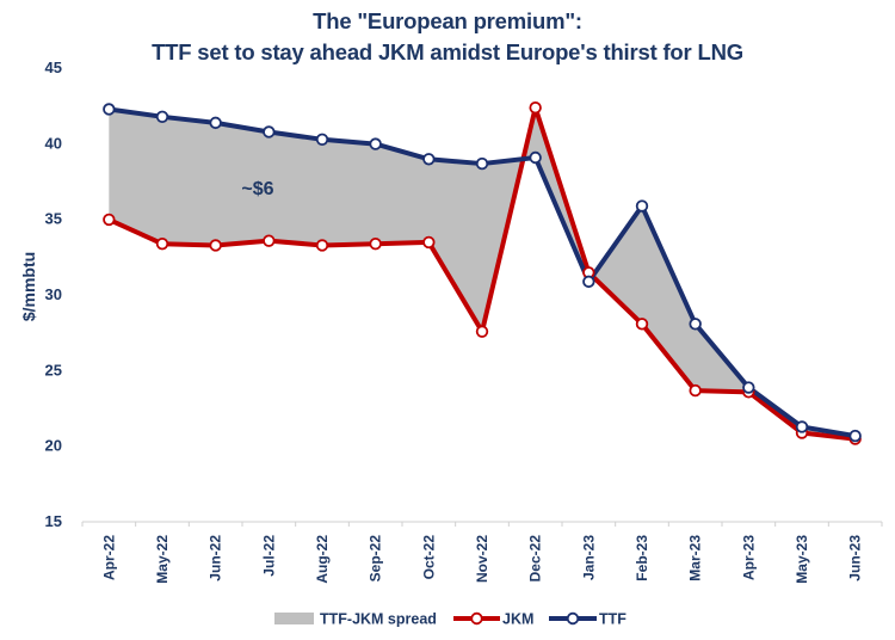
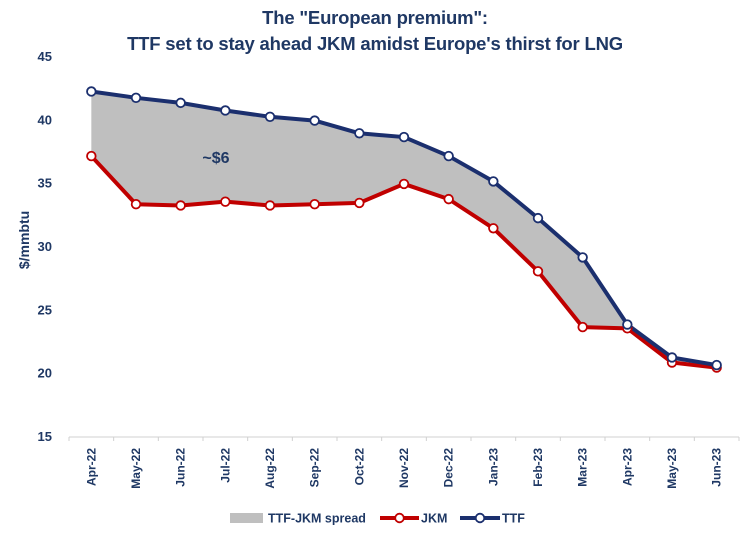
JKM/Apr-22: 34.9 -> 37.1
JKM/Nov-22: 27.5 -> 34.9
JKM/Dec-22: 42.3 -> 33.7
TTF/Dec-22: 39.0 -> 37.1
TTF/Jan-23: 30.8 -> 35.1
TTF/Feb-23: 35.8 -> 32.2
TTF/Mar-23: 28.0 -> 29.1
